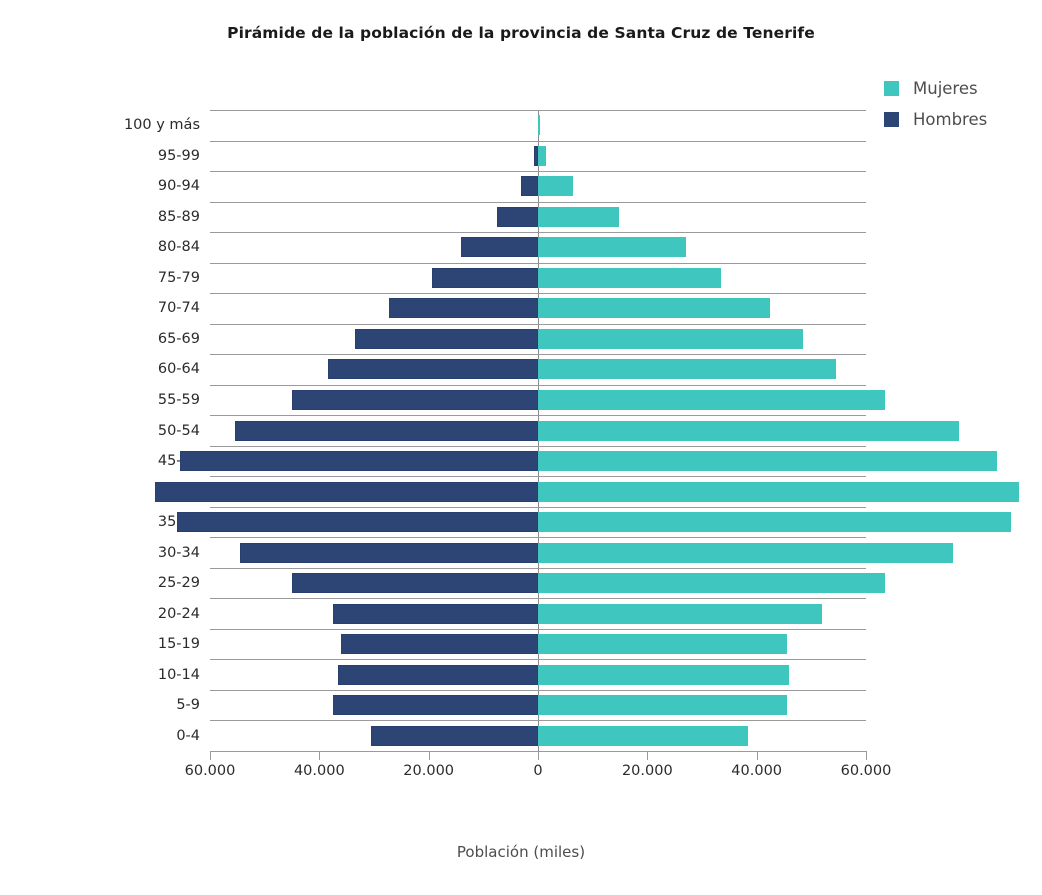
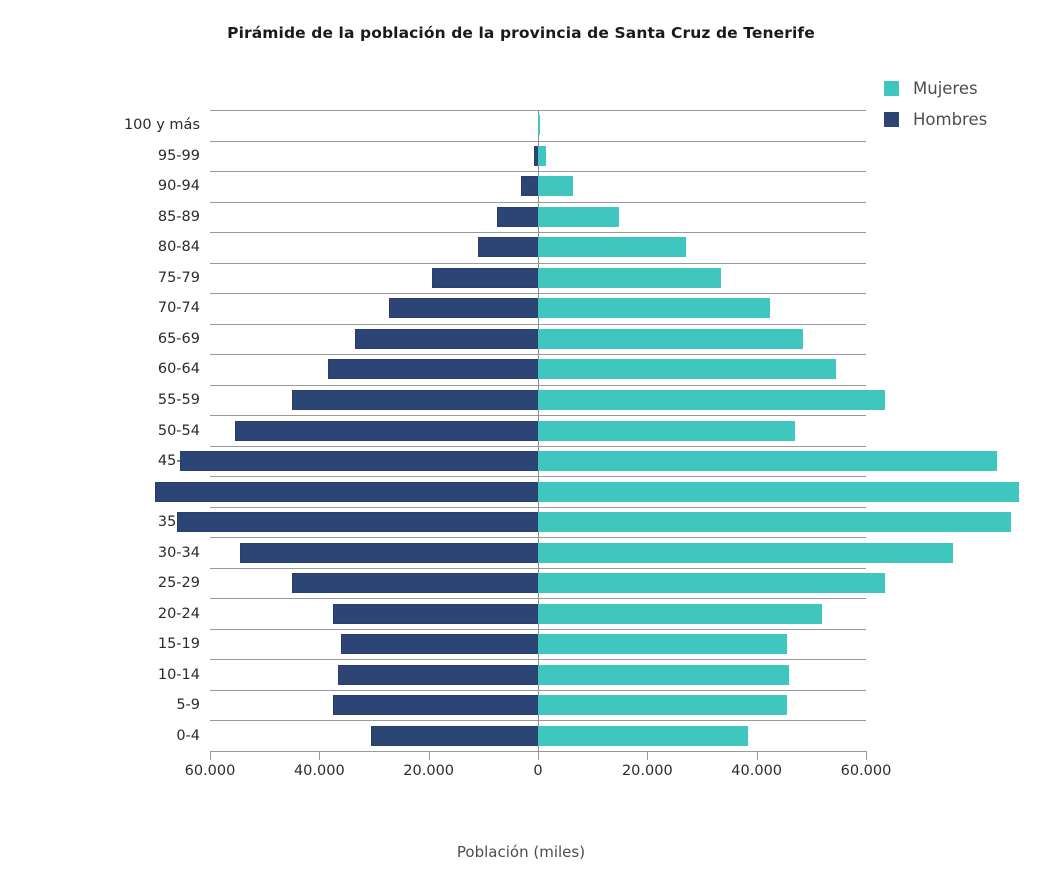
Hombres/80-84: 14000 -> 11000
Mujeres/50-54: 77000 -> 47000
